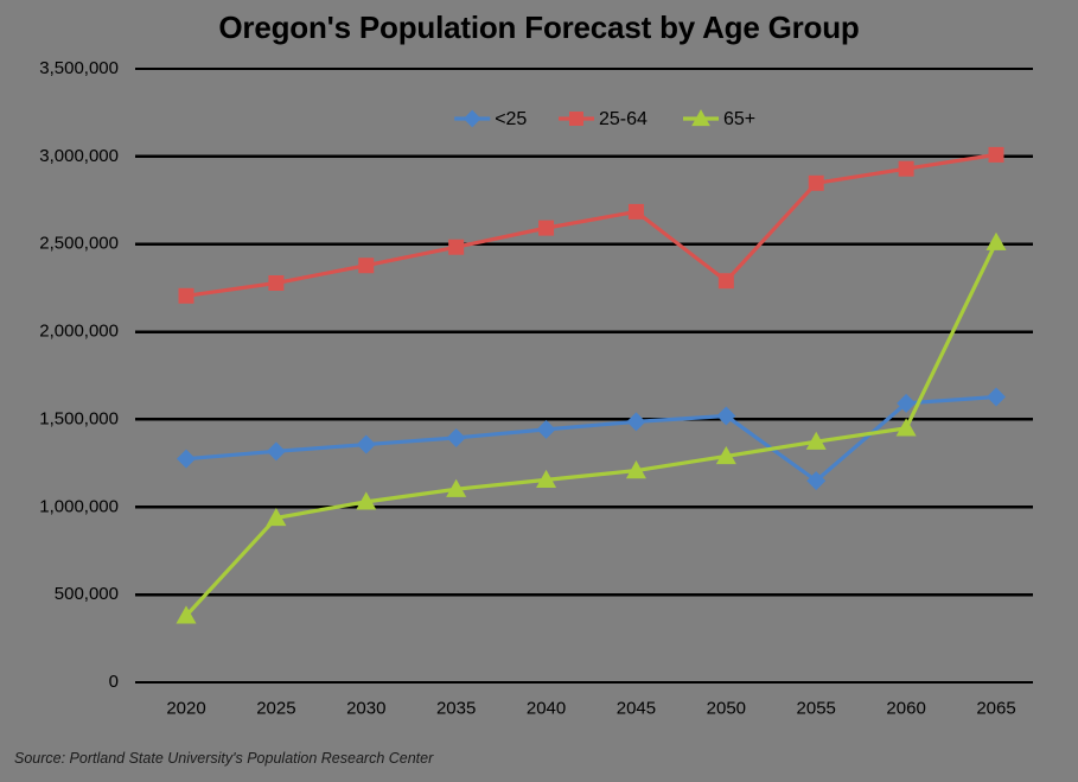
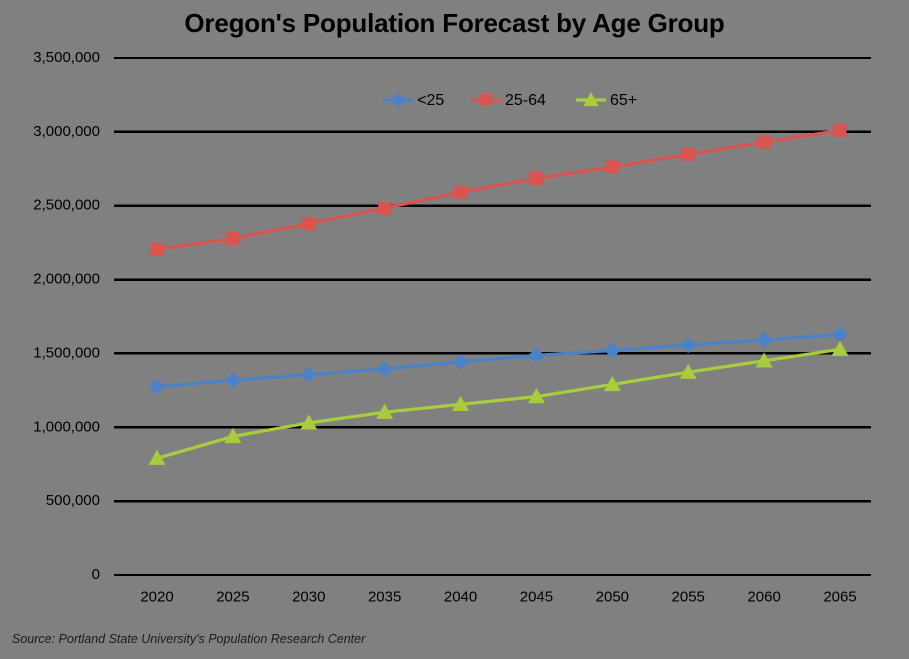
65+/2020: 380000 -> 790000
25-64/2050: 2290000 -> 2760000
<25/2055: 1150000 -> 1560000
65+/2065: 2510000 -> 1530000
